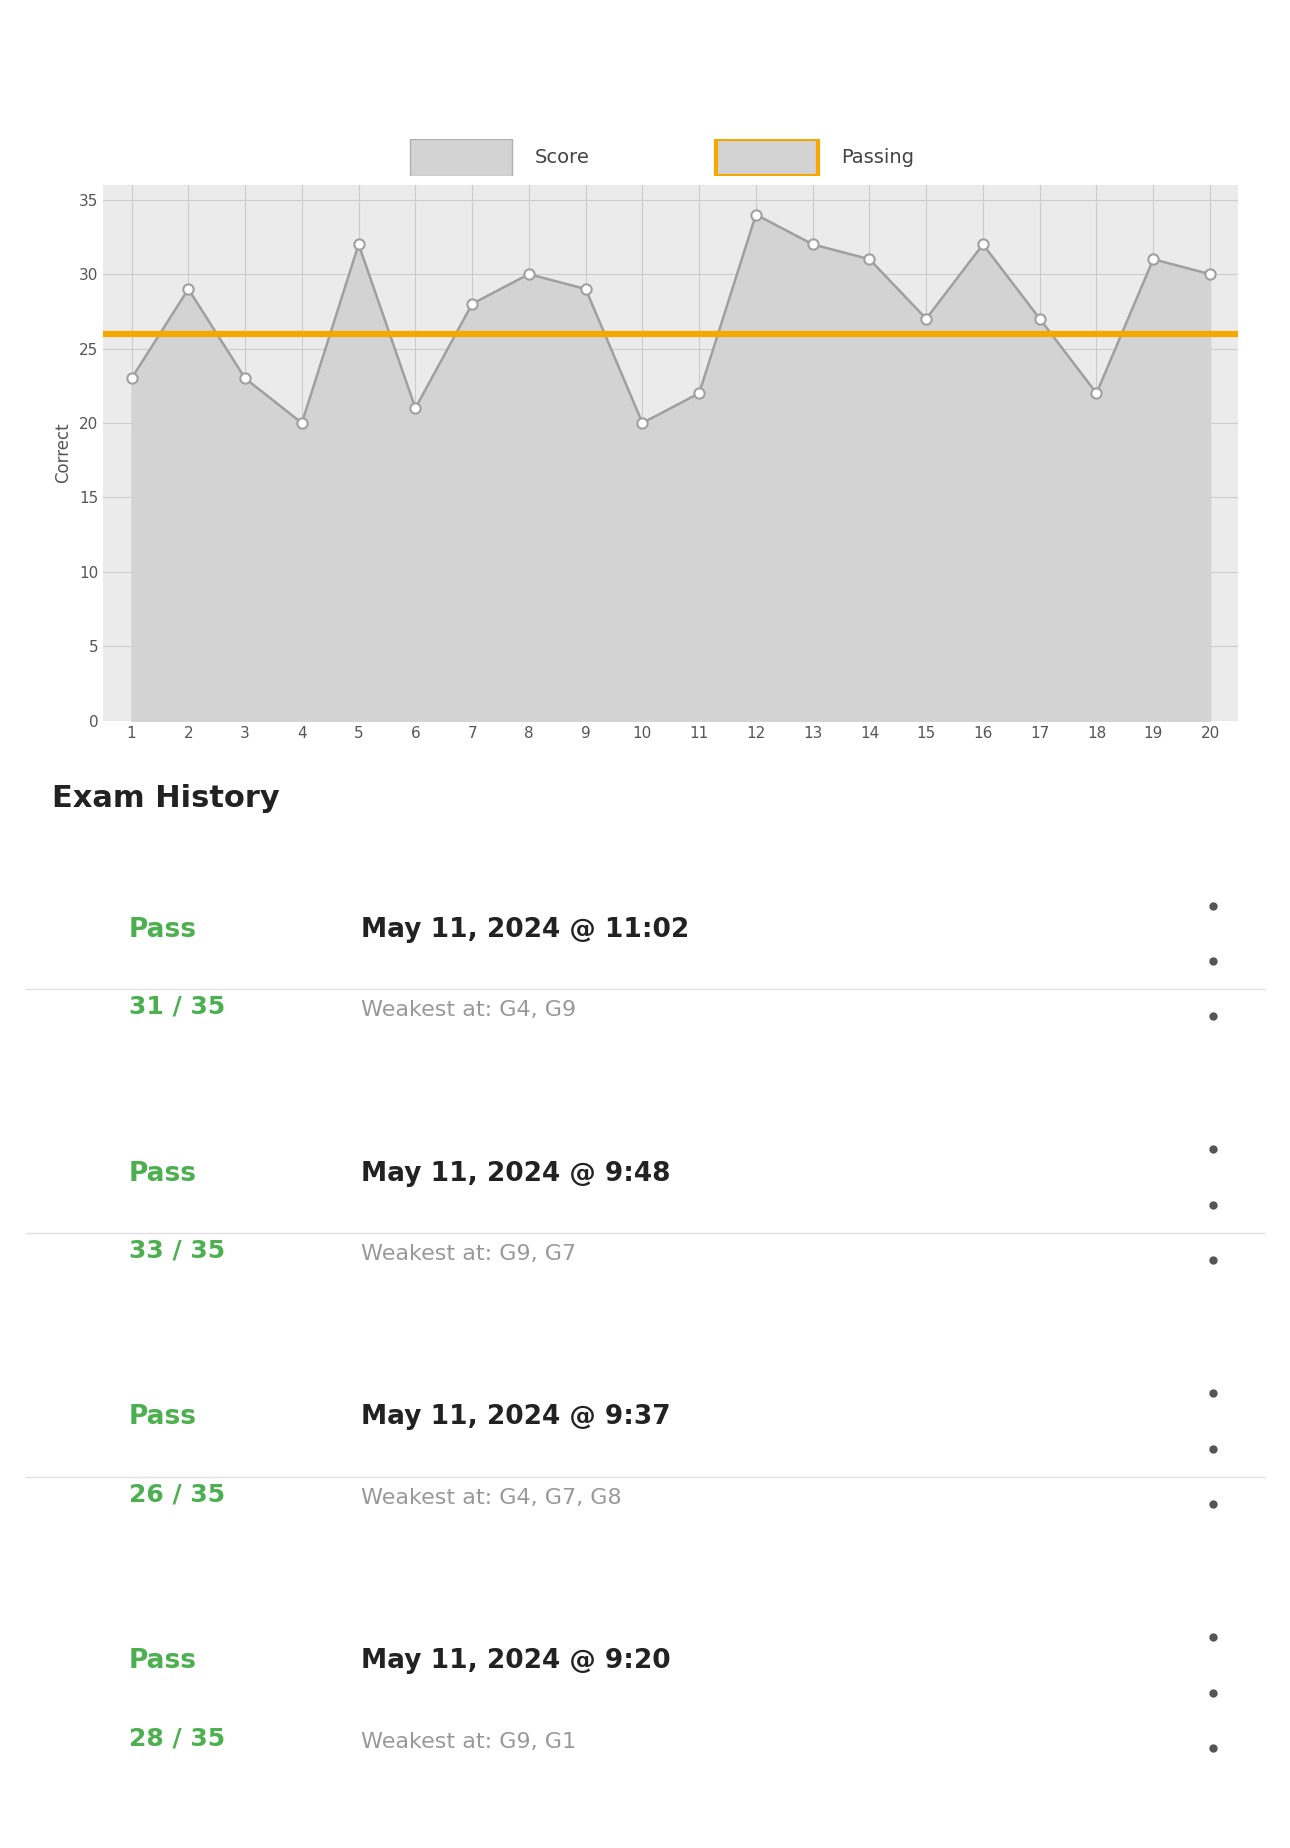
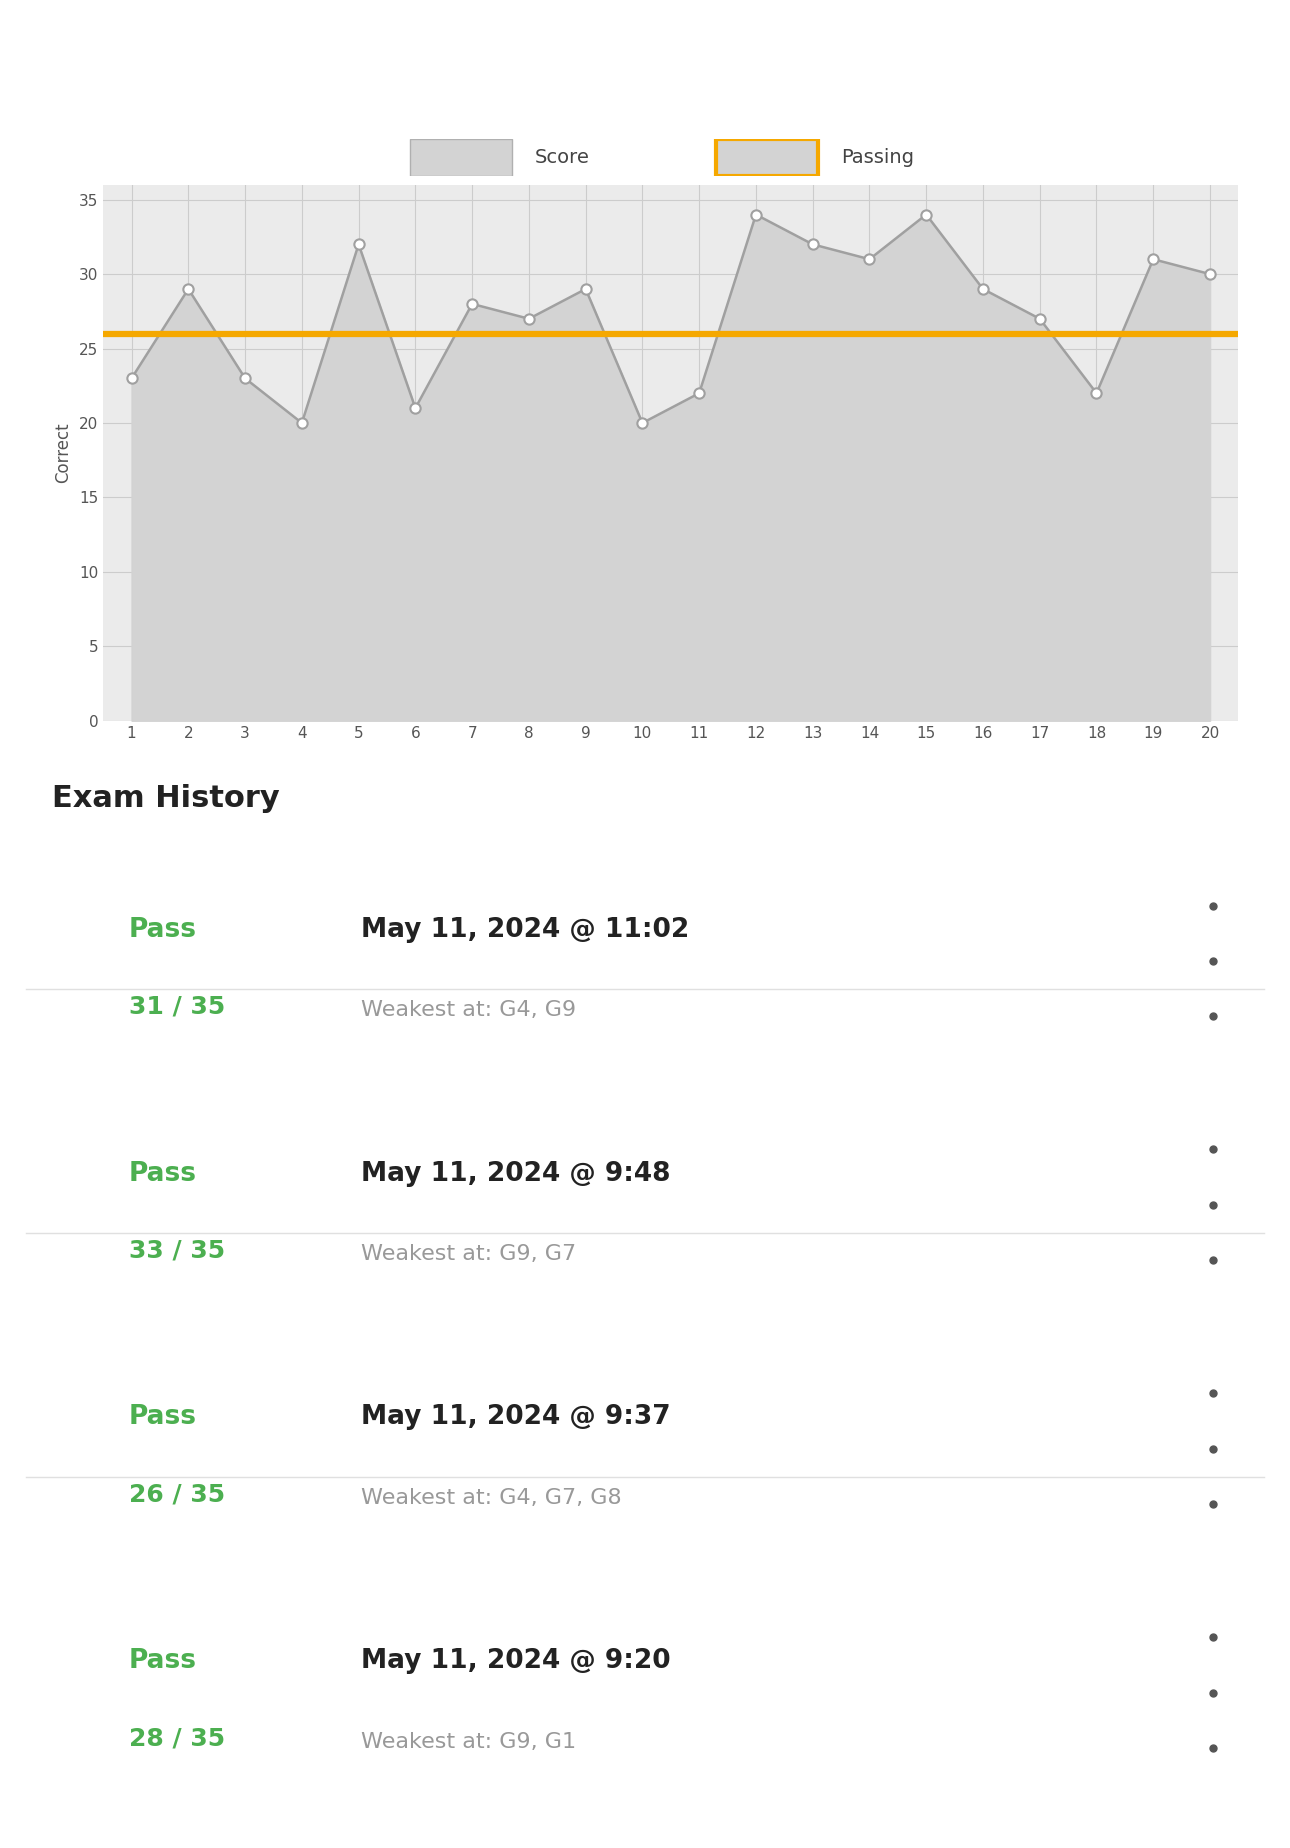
8: 30 -> 27
15: 27 -> 34
16: 32 -> 29
